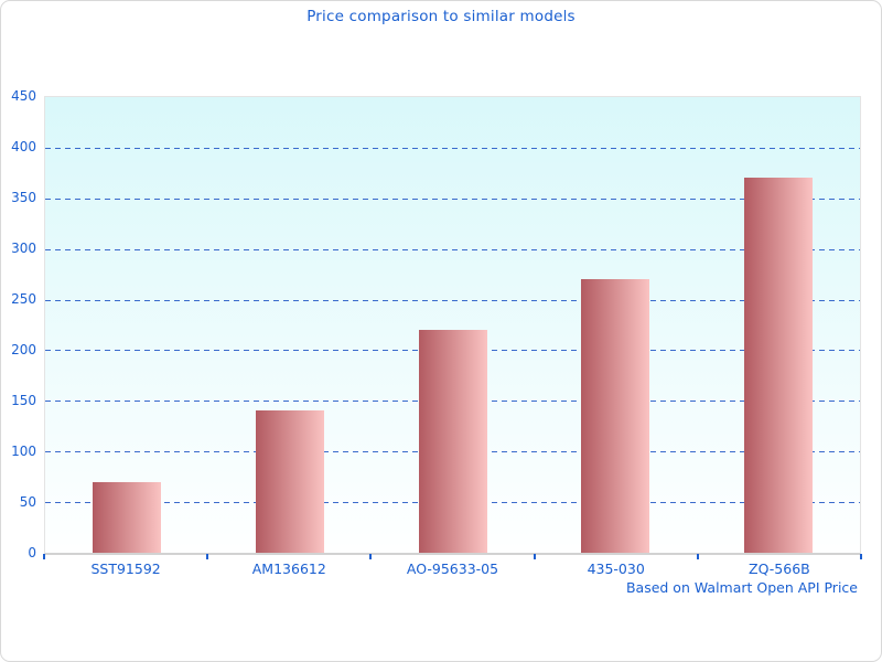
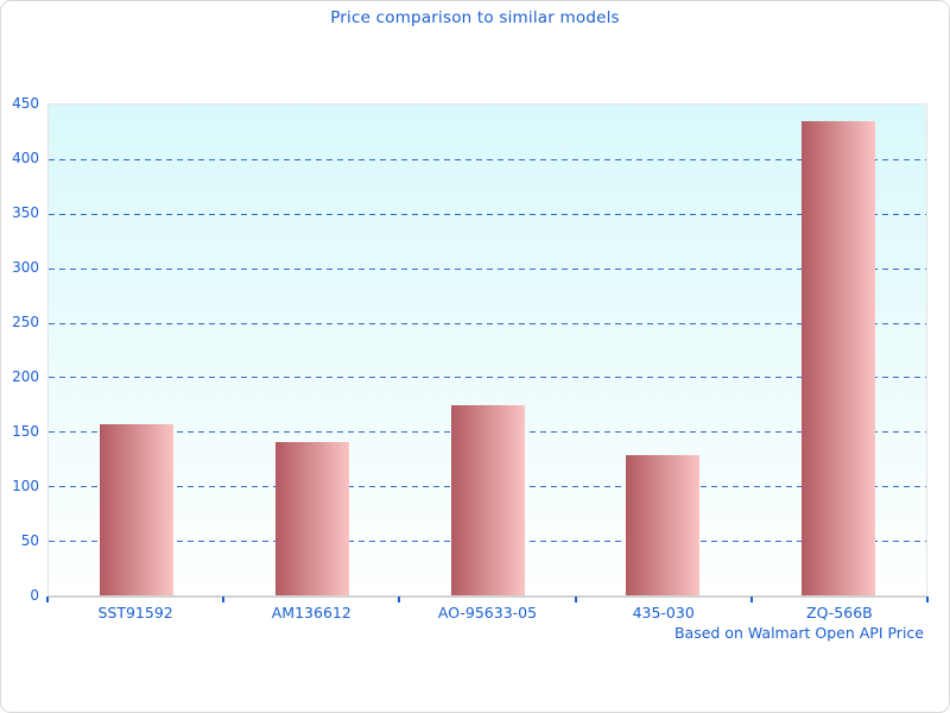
SST91592: 70 -> 160
AO-95633-05: 220 -> 170
435-030: 270 -> 130
ZQ-566B: 370 -> 440
